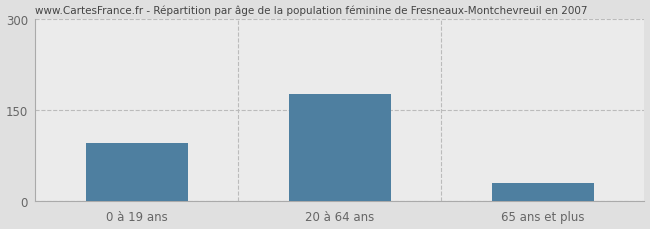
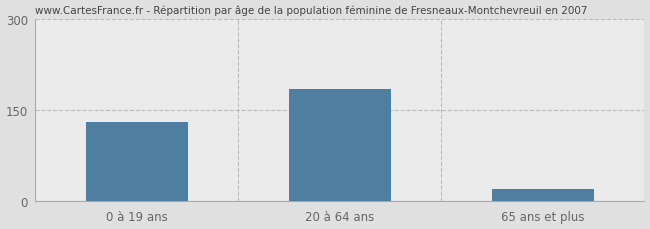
0 à 19 ans: 96 -> 130
20 à 64 ans: 176 -> 185
65 ans et plus: 30 -> 20
